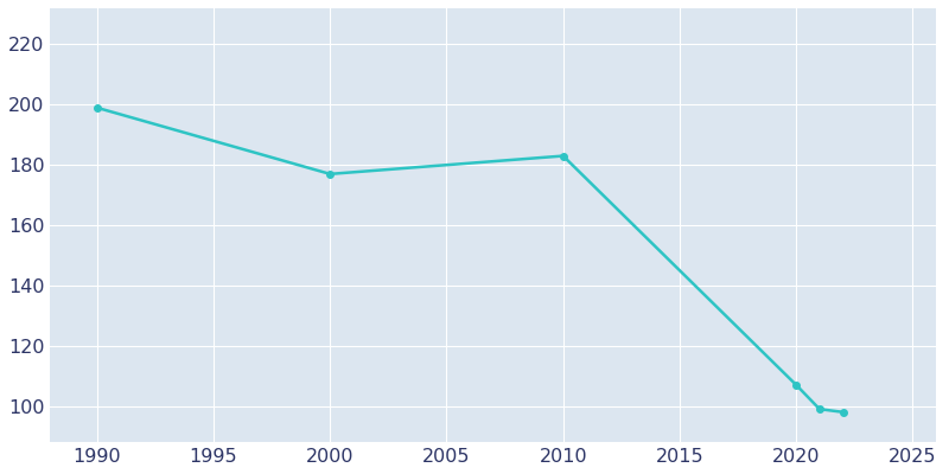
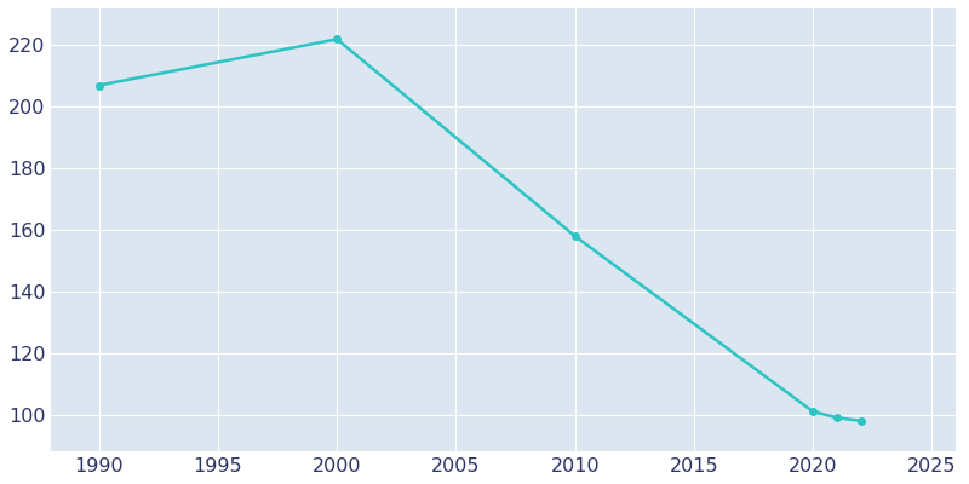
1990: 199 -> 207
2000: 177 -> 222
2010: 183 -> 158
2020: 107 -> 101
